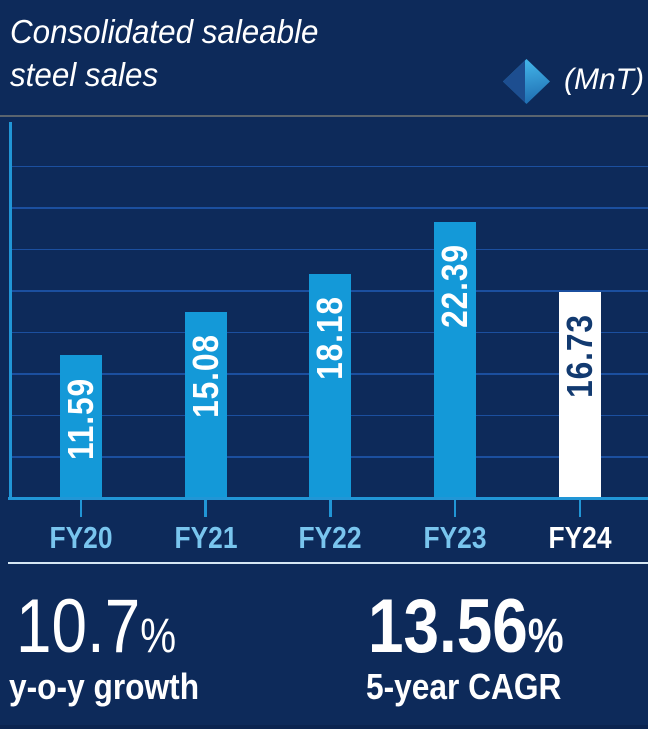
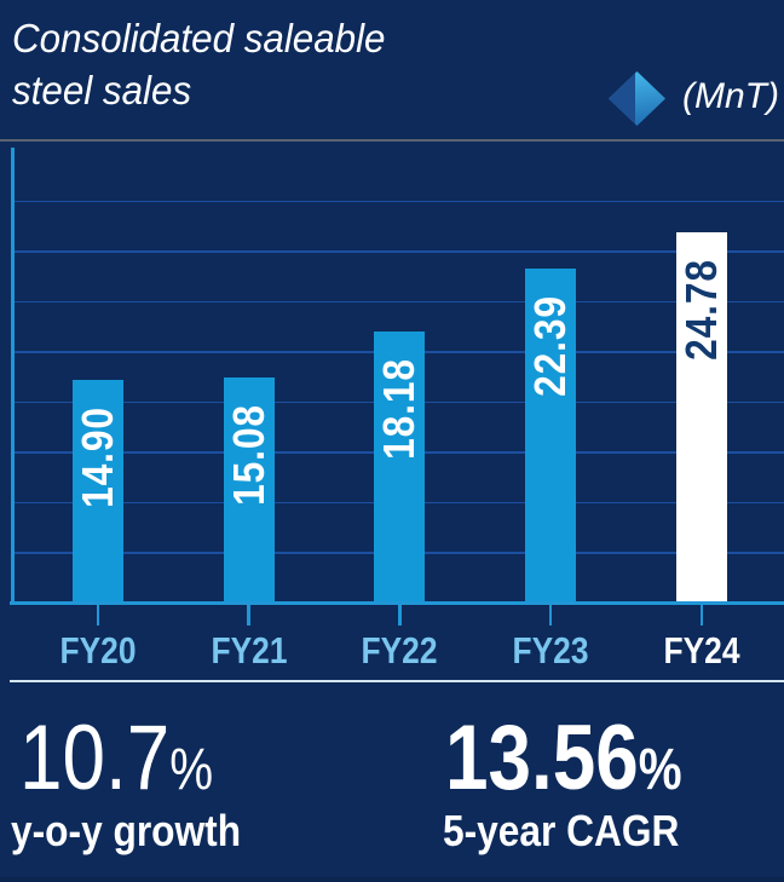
FY20: 11.59 -> 14.90
FY24: 16.73 -> 24.78
